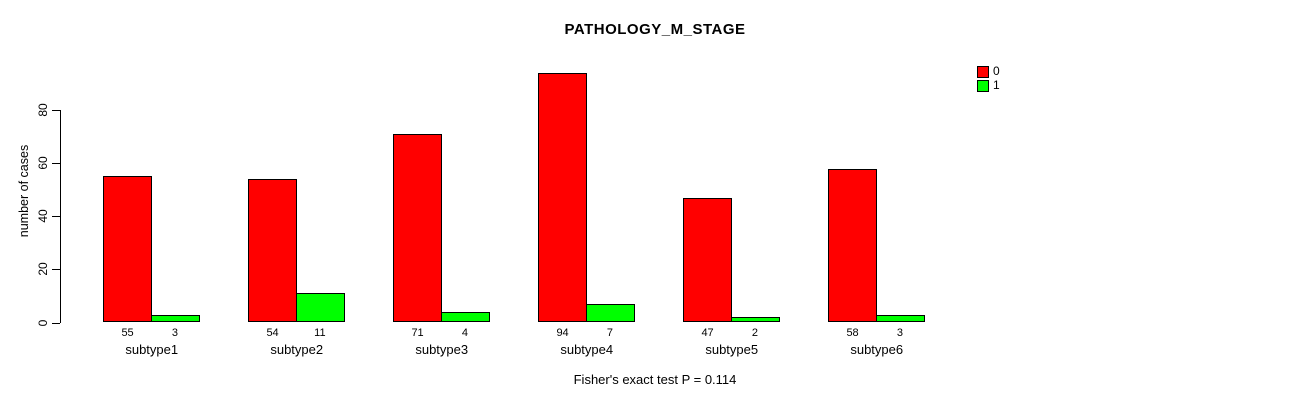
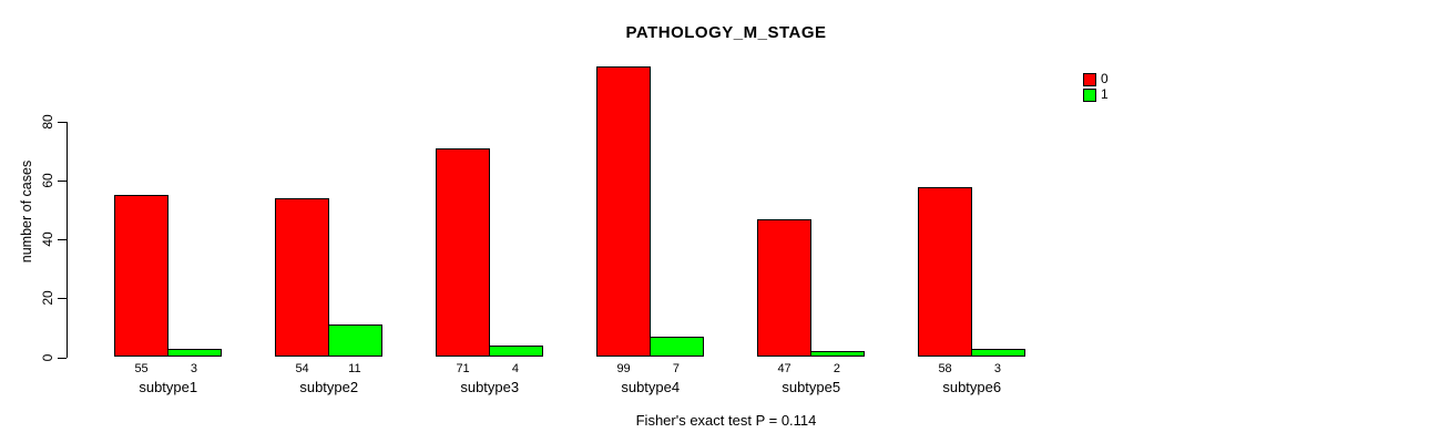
0/subtype4: 94 -> 99
